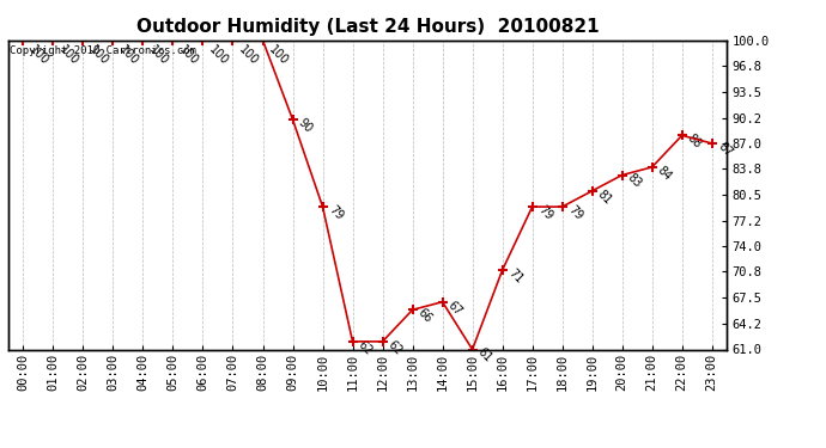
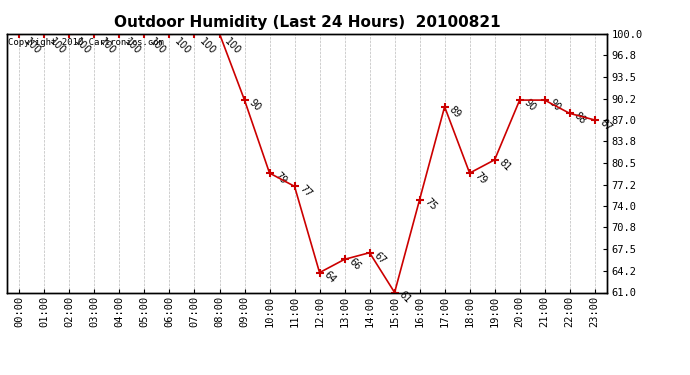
11:00: 62 -> 77
12:00: 62 -> 64
16:00: 71 -> 75
17:00: 79 -> 89
20:00: 83 -> 90
21:00: 84 -> 90
